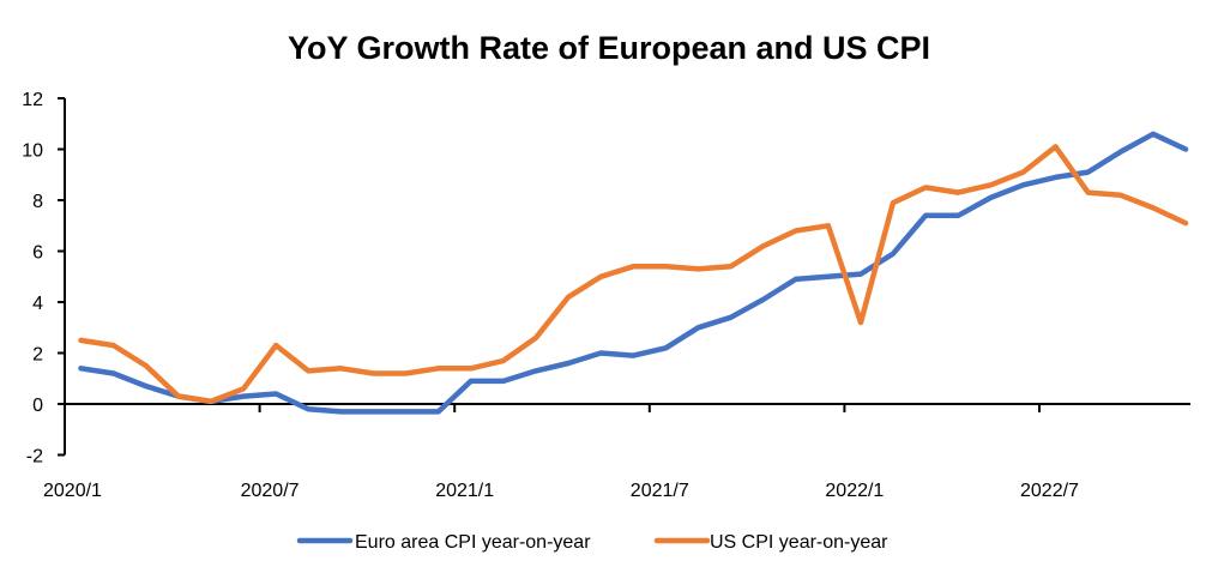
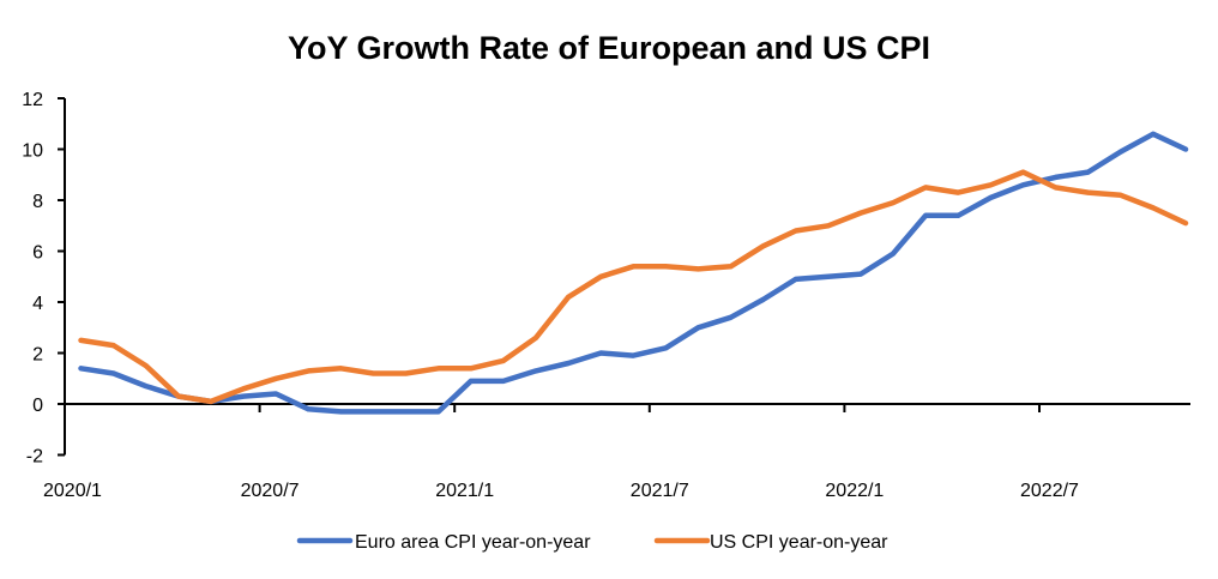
US CPI year-on-year/2020/7: 2.3 -> 1.0
US CPI year-on-year/2022/1: 3.2 -> 7.5
US CPI year-on-year/2022/7: 10.1 -> 8.5
